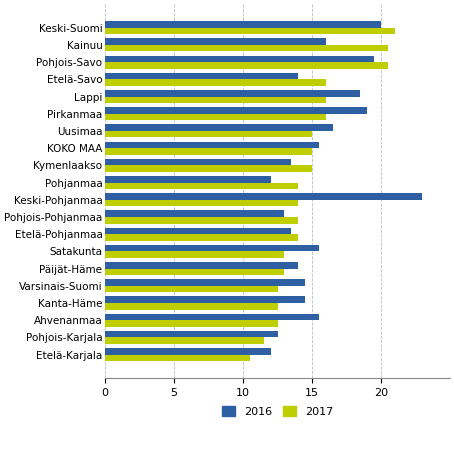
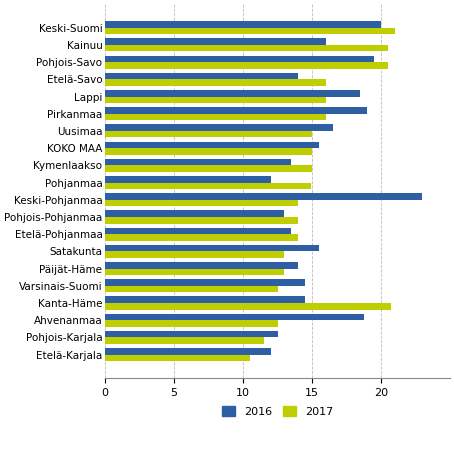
2017/Pohjanmaa: 14.0 -> 14.9
2017/Kanta-Häme: 12.5 -> 20.7
2016/Ahvenanmaa: 15.5 -> 18.8
